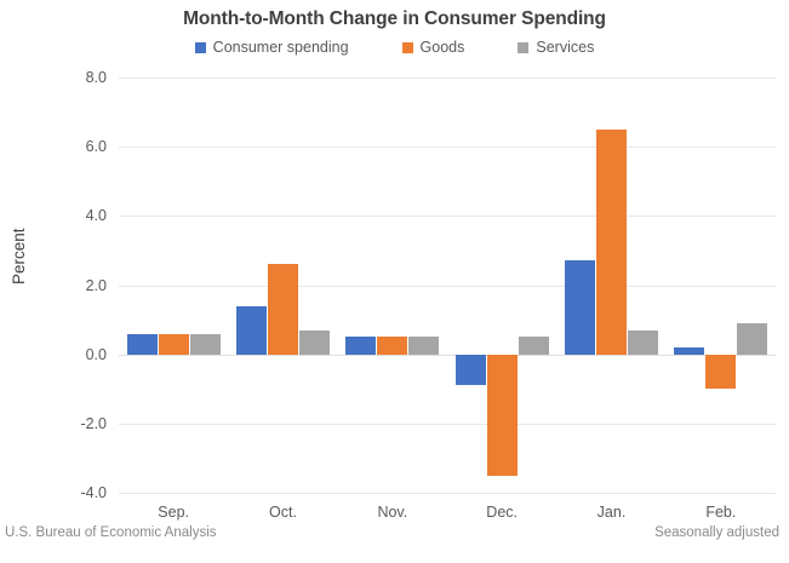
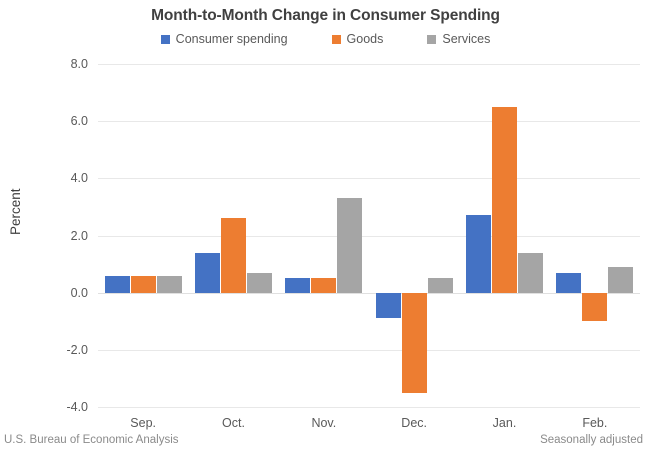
Services/Nov.: 0.5 -> 3.3
Services/Jan.: 0.7 -> 1.4
Consumer spending/Feb.: 0.2 -> 0.7
